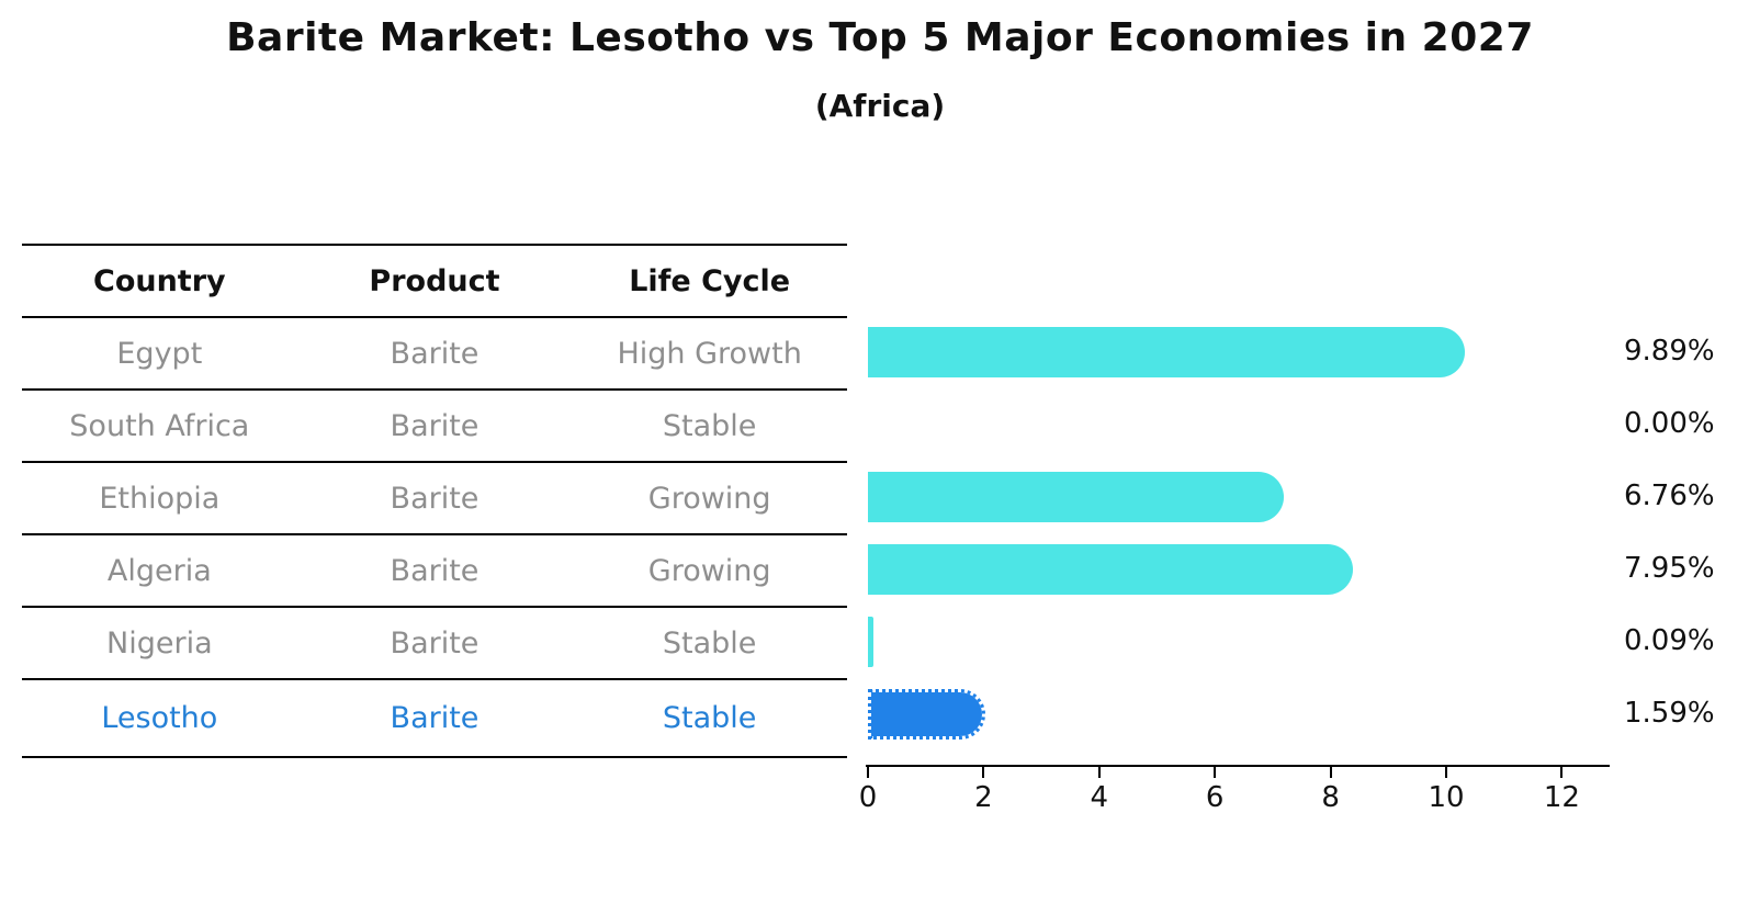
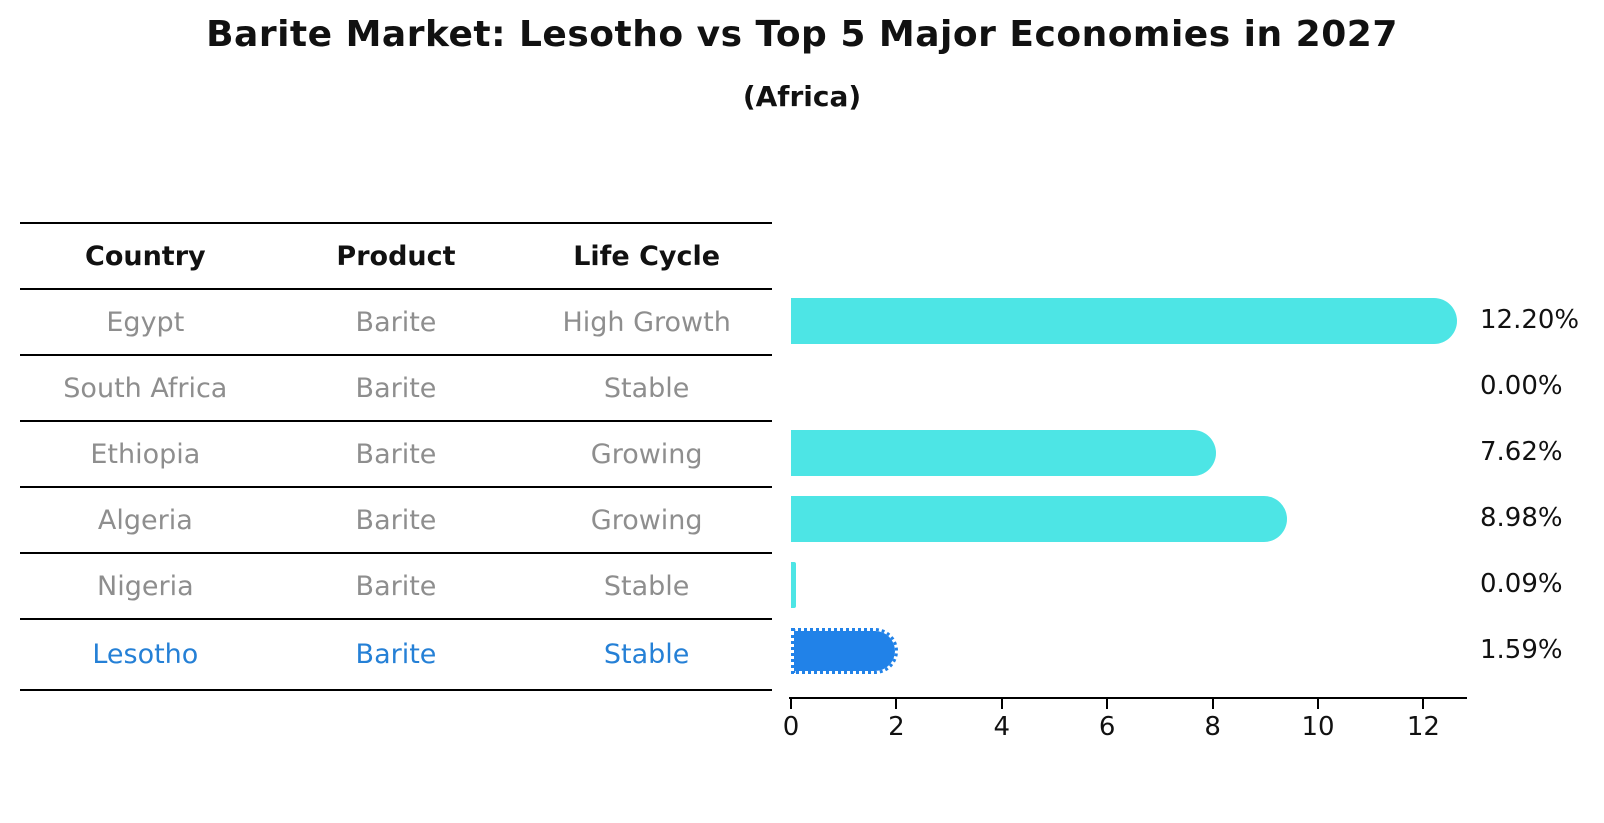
Egypt: 9.89% -> 12.20%
Ethiopia: 6.76% -> 7.62%
Algeria: 7.95% -> 8.98%
